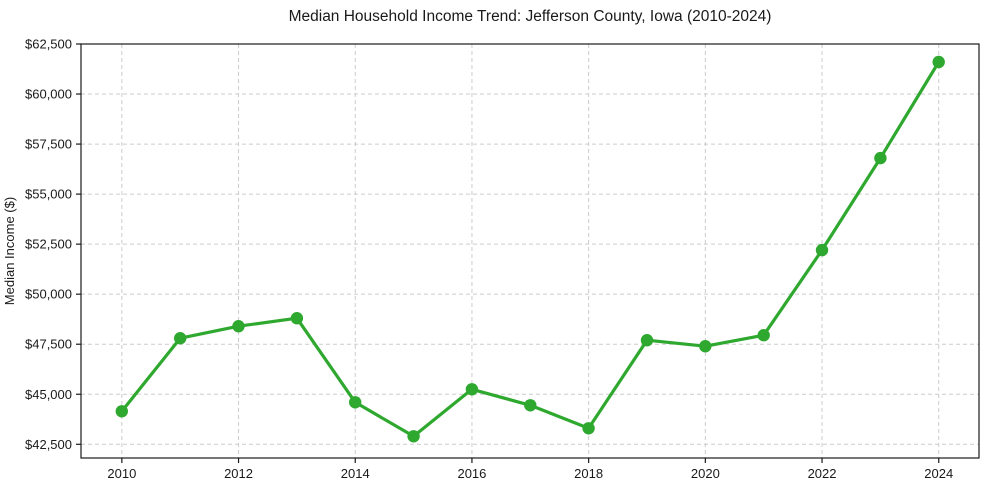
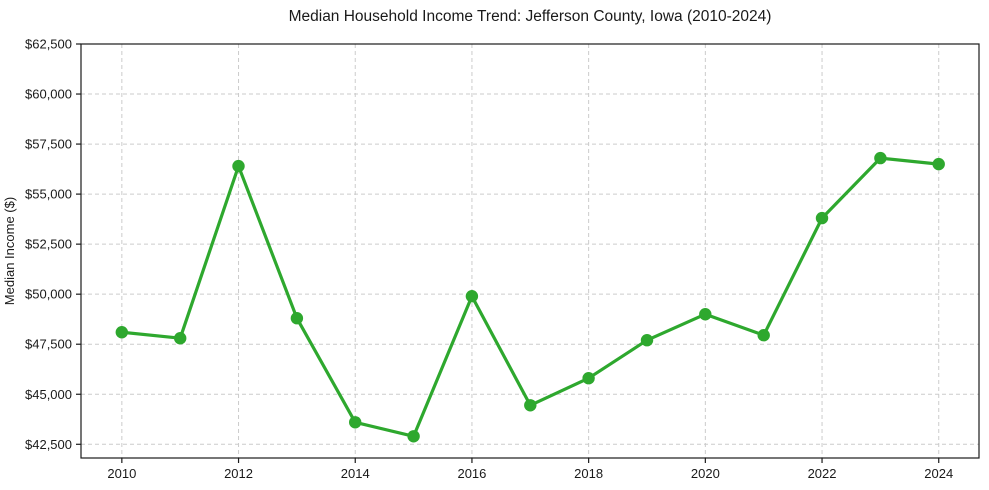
2010: $44200 -> $48100
2012: $48400 -> $56400
2014: $44600 -> $43600
2016: $45200 -> $49900
2018: $43300 -> $45800
2020: $47400 -> $49000
2022: $52200 -> $53800
2024: $61600 -> $56500
